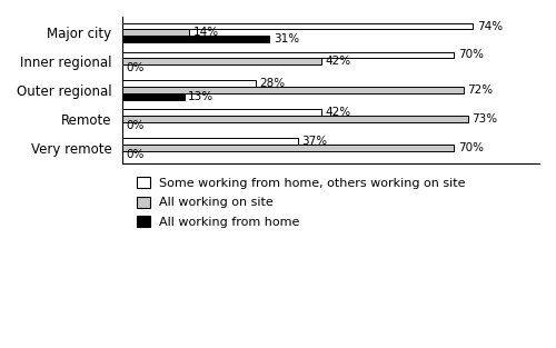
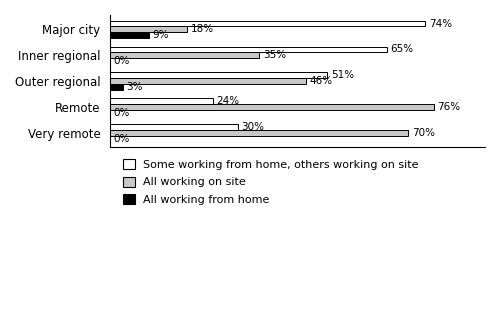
All working on site/Major city: 14% -> 18%
All working from home/Major city: 31% -> 9%
Some working from home, others working on site/Inner regional: 70% -> 65%
All working on site/Inner regional: 42% -> 35%
Some working from home, others working on site/Outer regional: 28% -> 51%
All working on site/Outer regional: 72% -> 46%
All working from home/Outer regional: 13% -> 3%
Some working from home, others working on site/Remote: 42% -> 24%
All working on site/Remote: 73% -> 76%
Some working from home, others working on site/Very remote: 37% -> 30%
